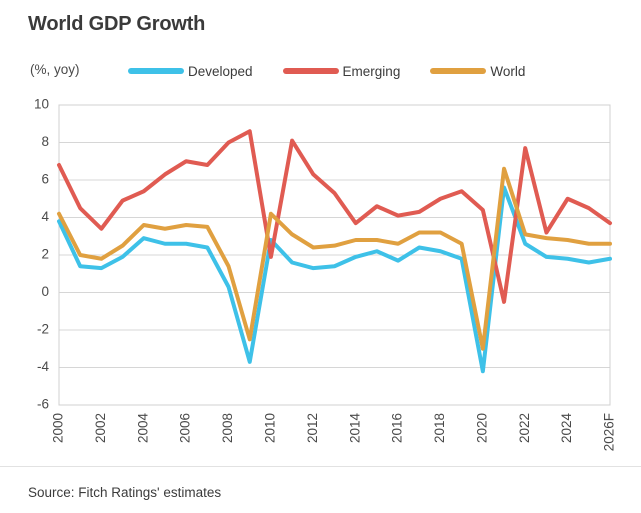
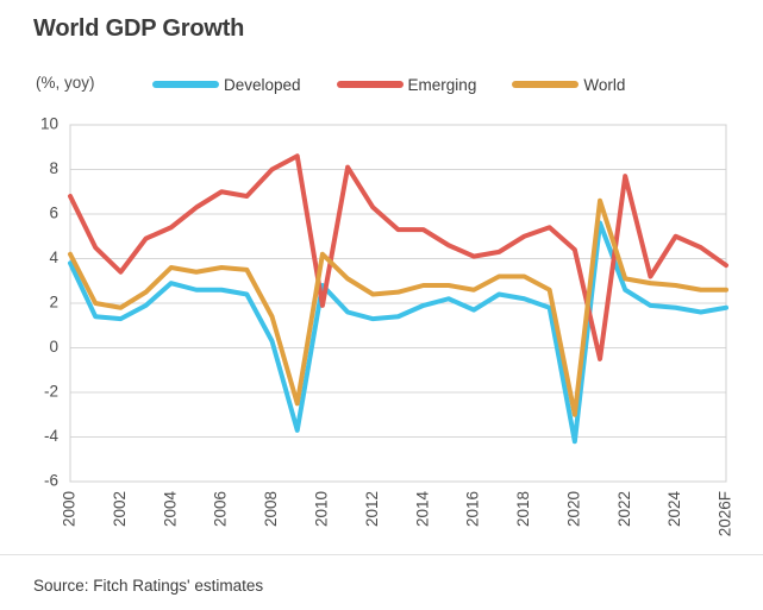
Emerging/2014: 3.7 -> 5.3
